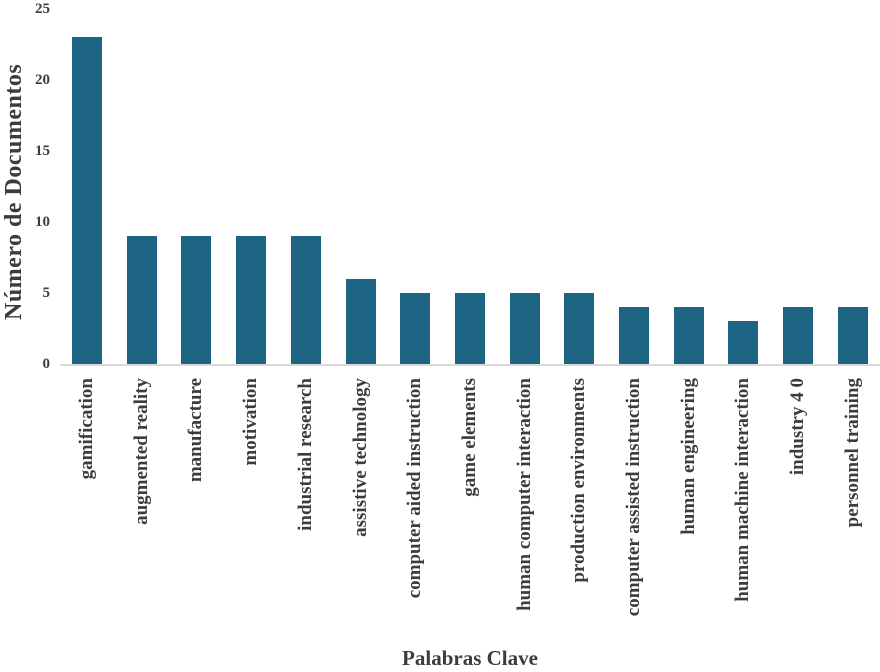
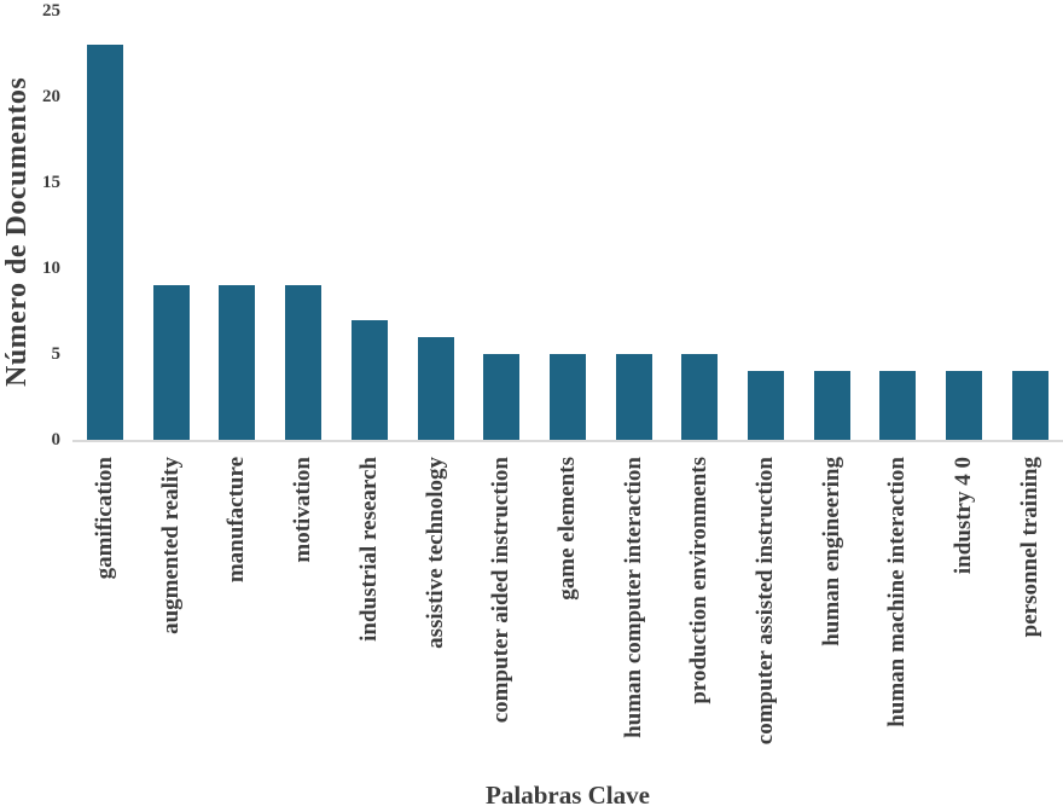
industrial research: 9 -> 7
human machine interaction: 3 -> 4
